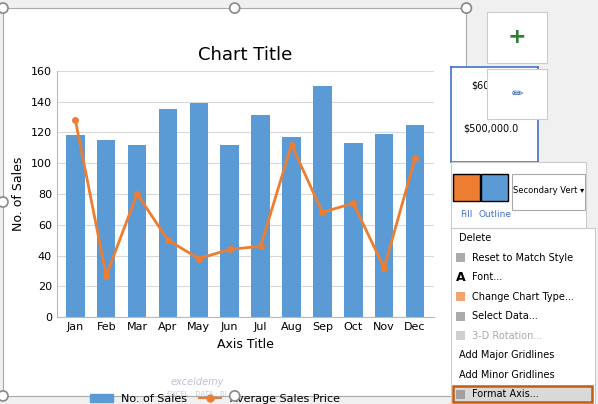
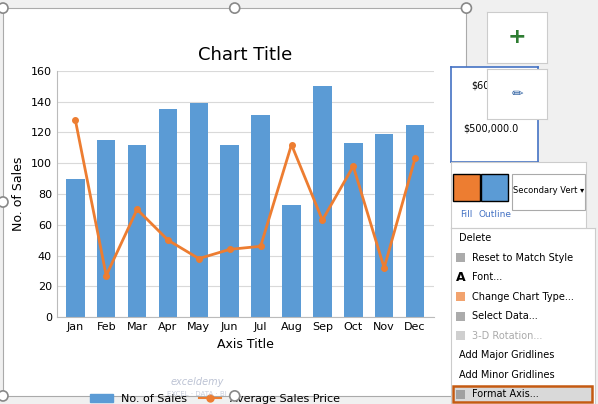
No. of Sales/Jan: 118 -> 90
Average Sales Price/Mar: 80 -> 70
No. of Sales/Aug: 117 -> 73
Average Sales Price/Sep: 68 -> 63
Average Sales Price/Oct: 74 -> 98
